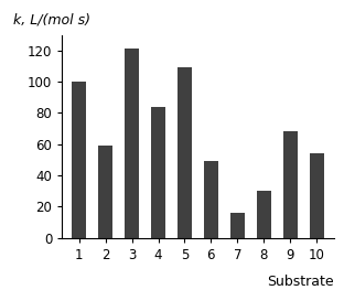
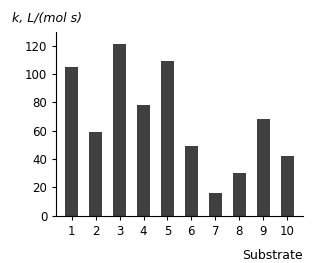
1: 100 -> 105
4: 84 -> 78
10: 54 -> 42
